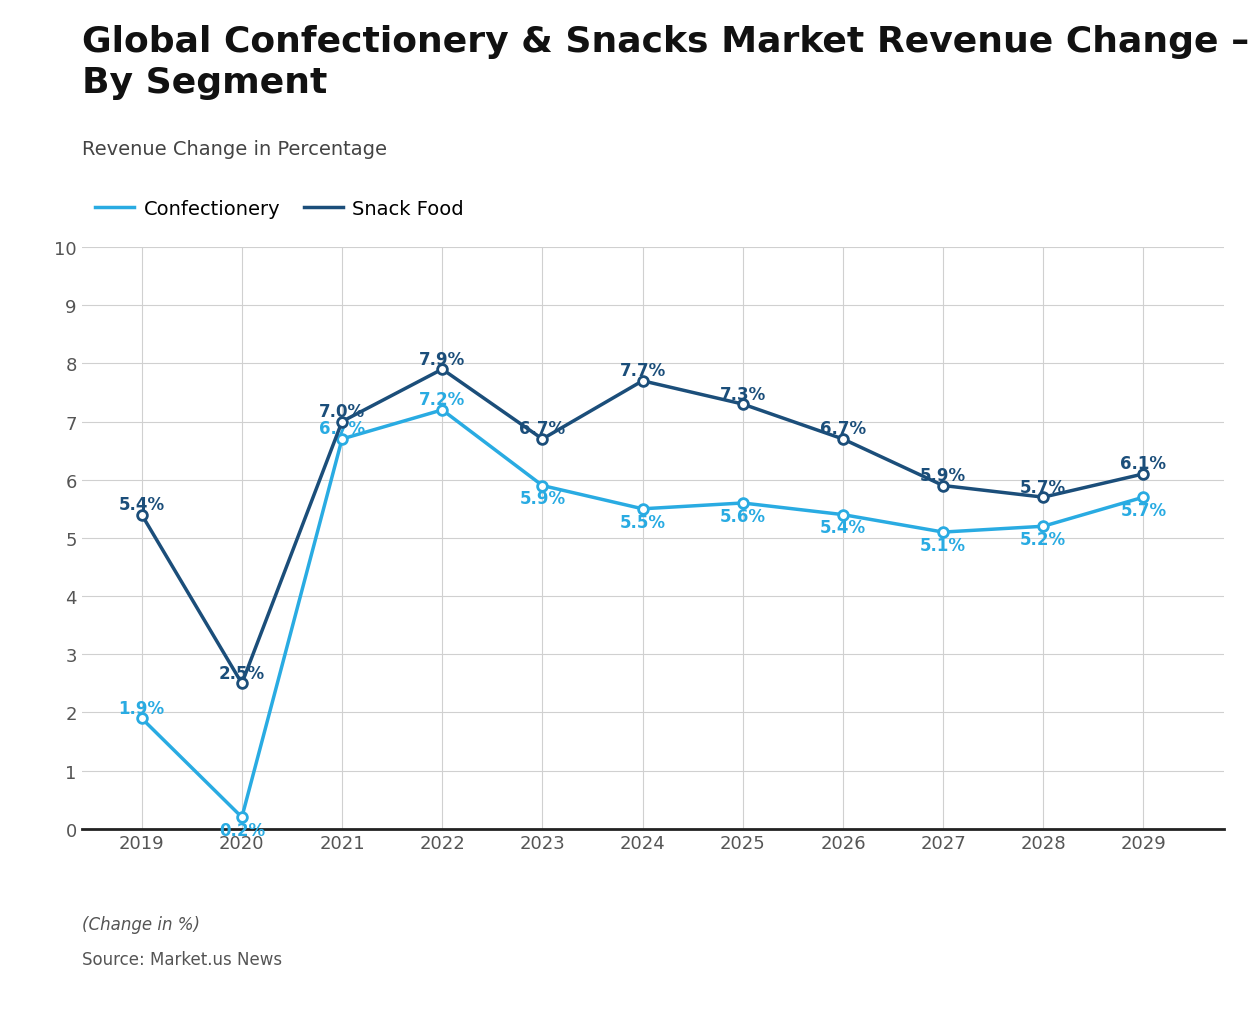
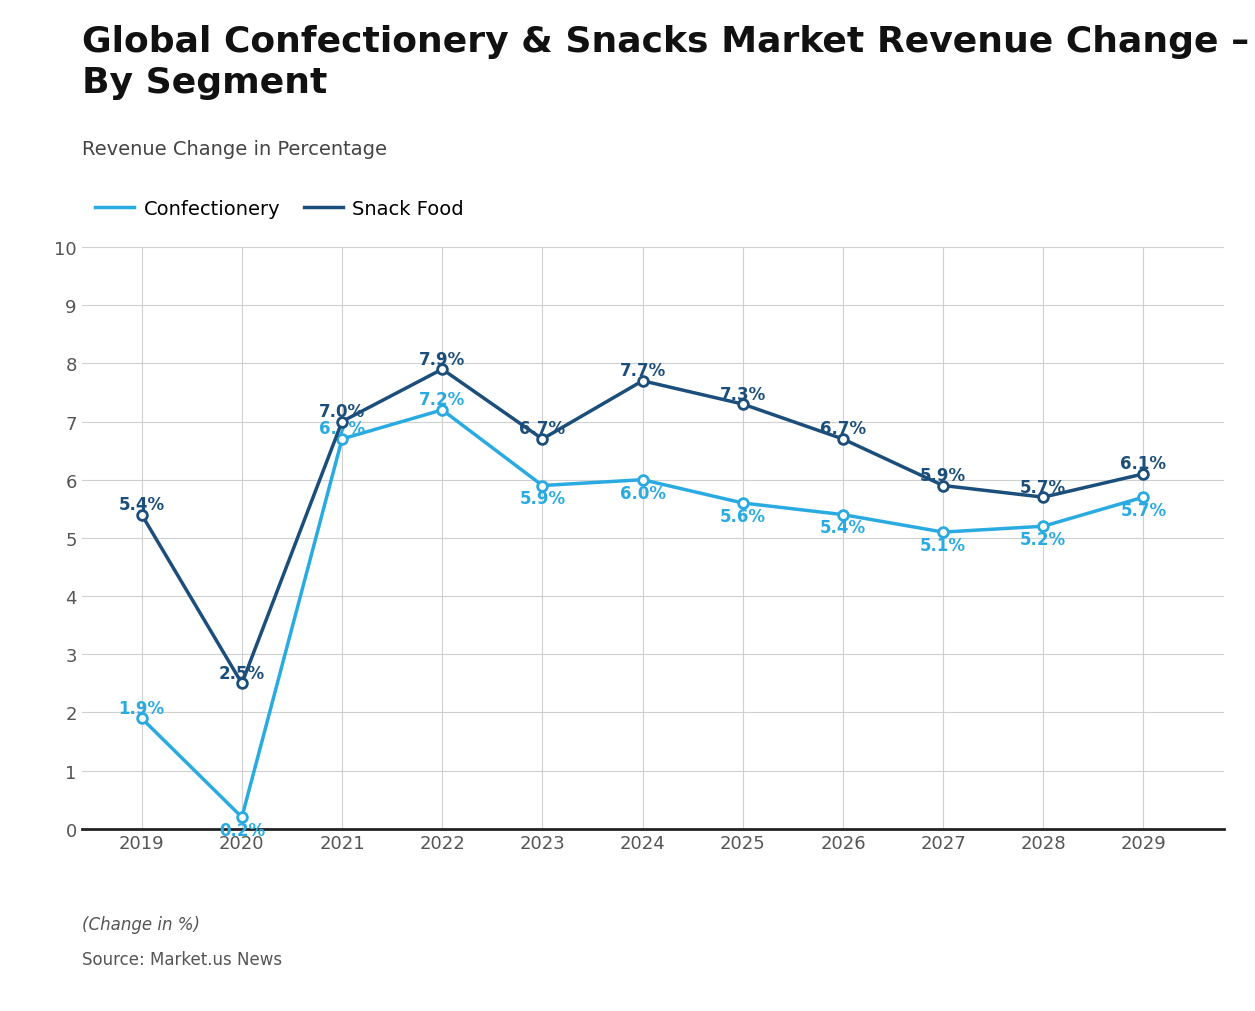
Confectionery/2024: 5.5% -> 6.0%
